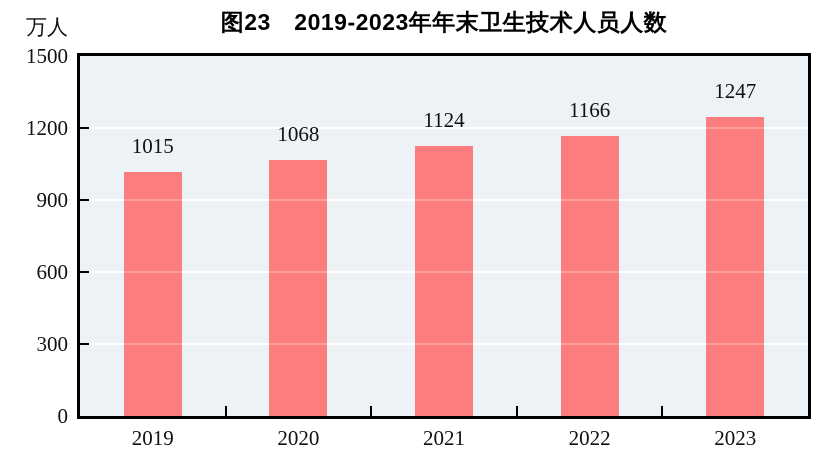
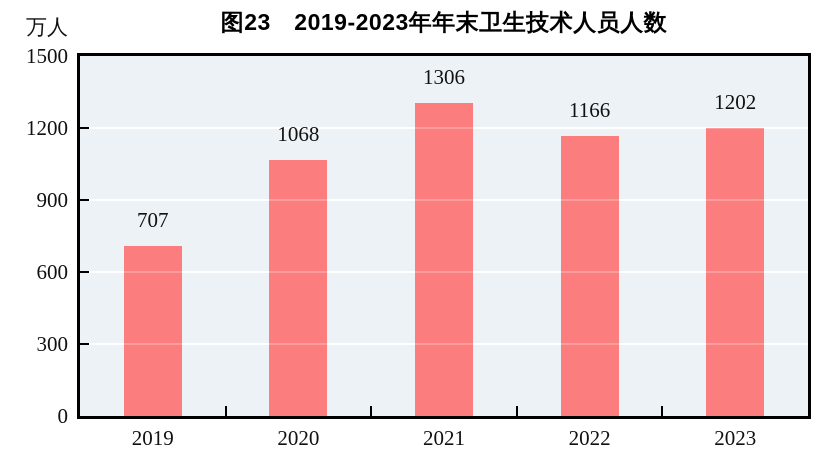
2019: 1015 -> 707
2021: 1124 -> 1306
2023: 1247 -> 1202
